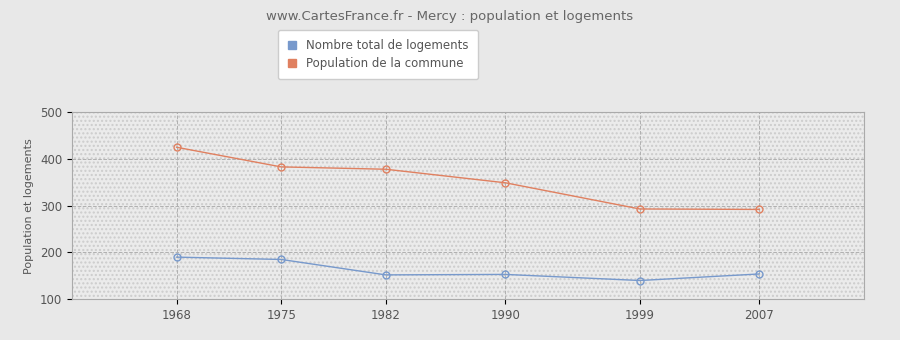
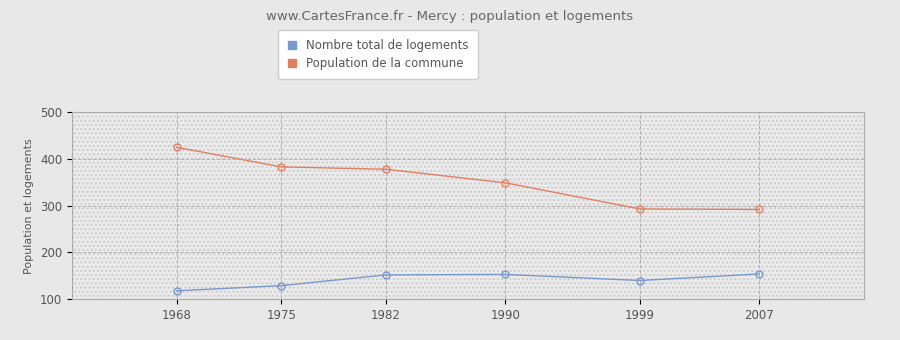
Nombre total de logements/1968: 190 -> 118
Nombre total de logements/1975: 185 -> 129
